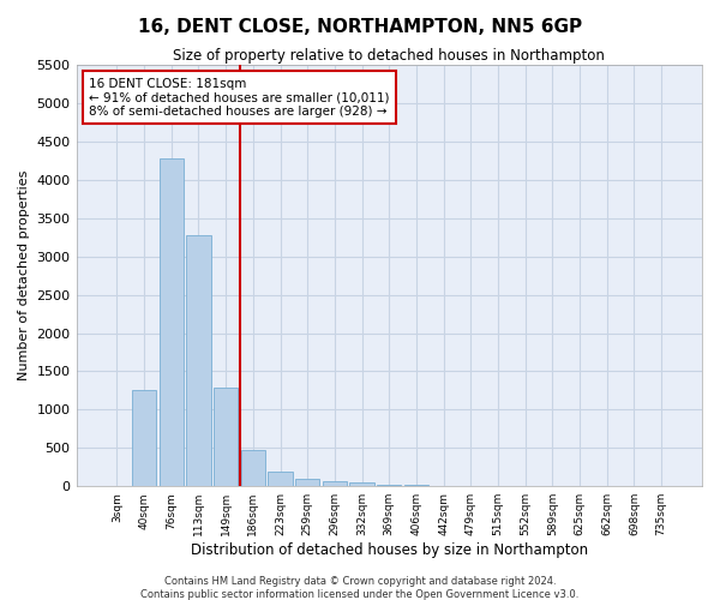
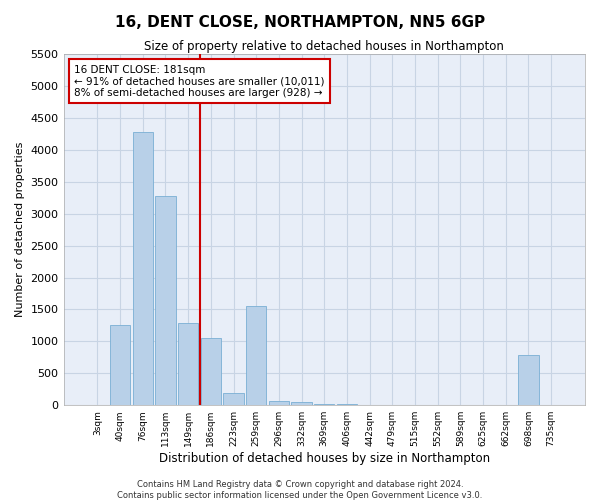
186sqm: 480 -> 1060
259sqm: 100 -> 1560
698sqm: 0 -> 780
